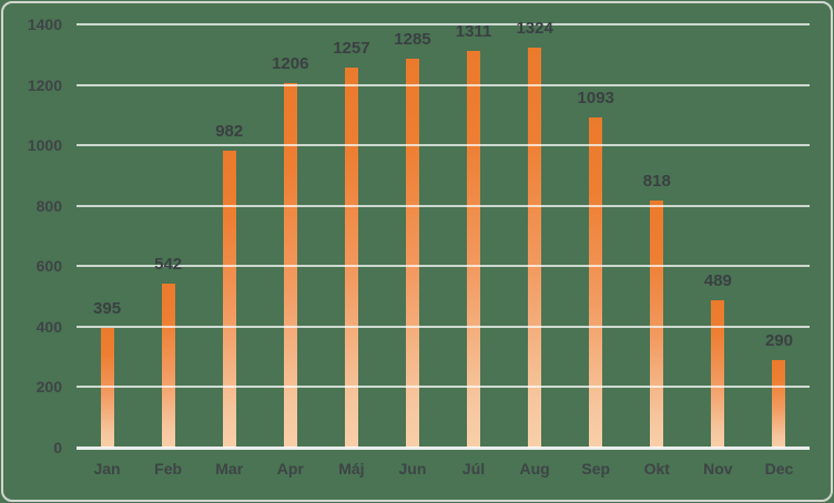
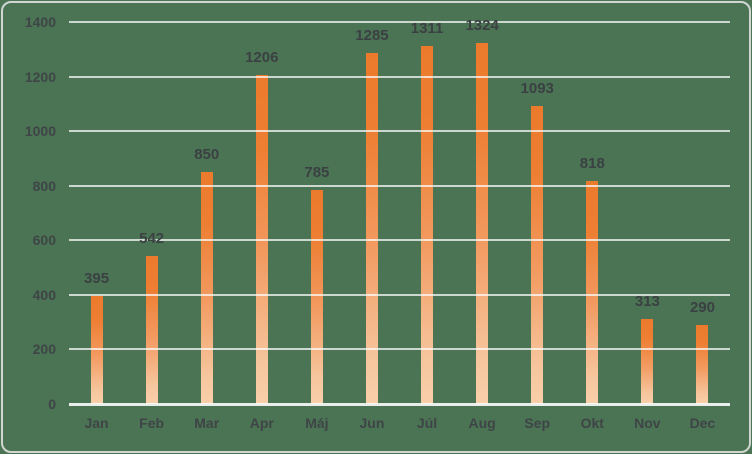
Mar: 982 -> 850
Máj: 1257 -> 785
Nov: 489 -> 313
